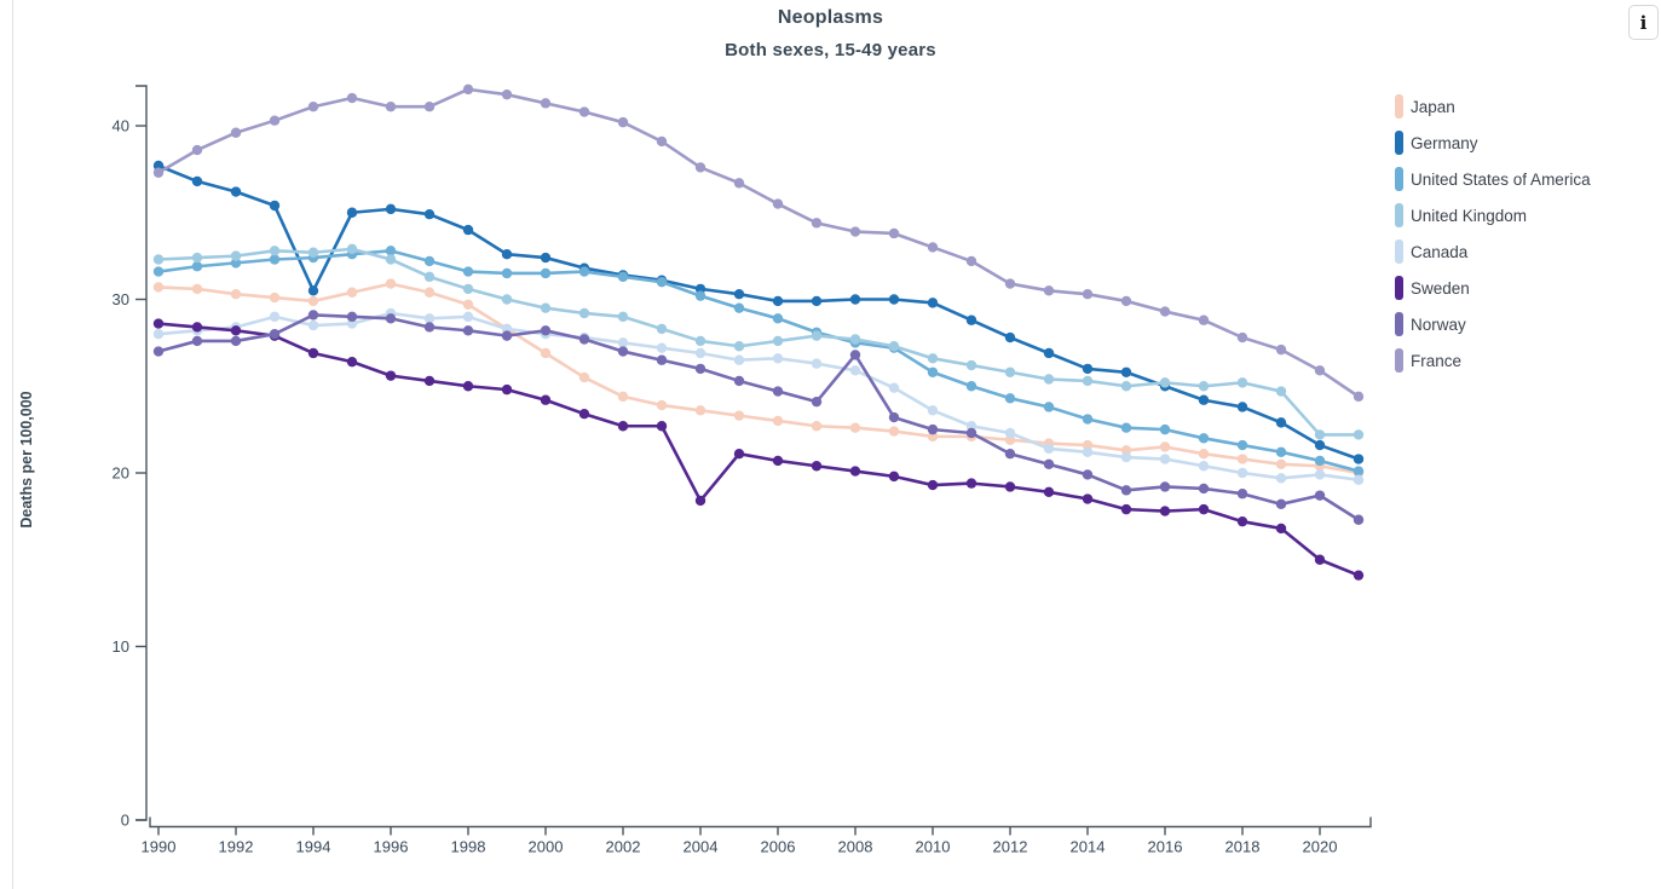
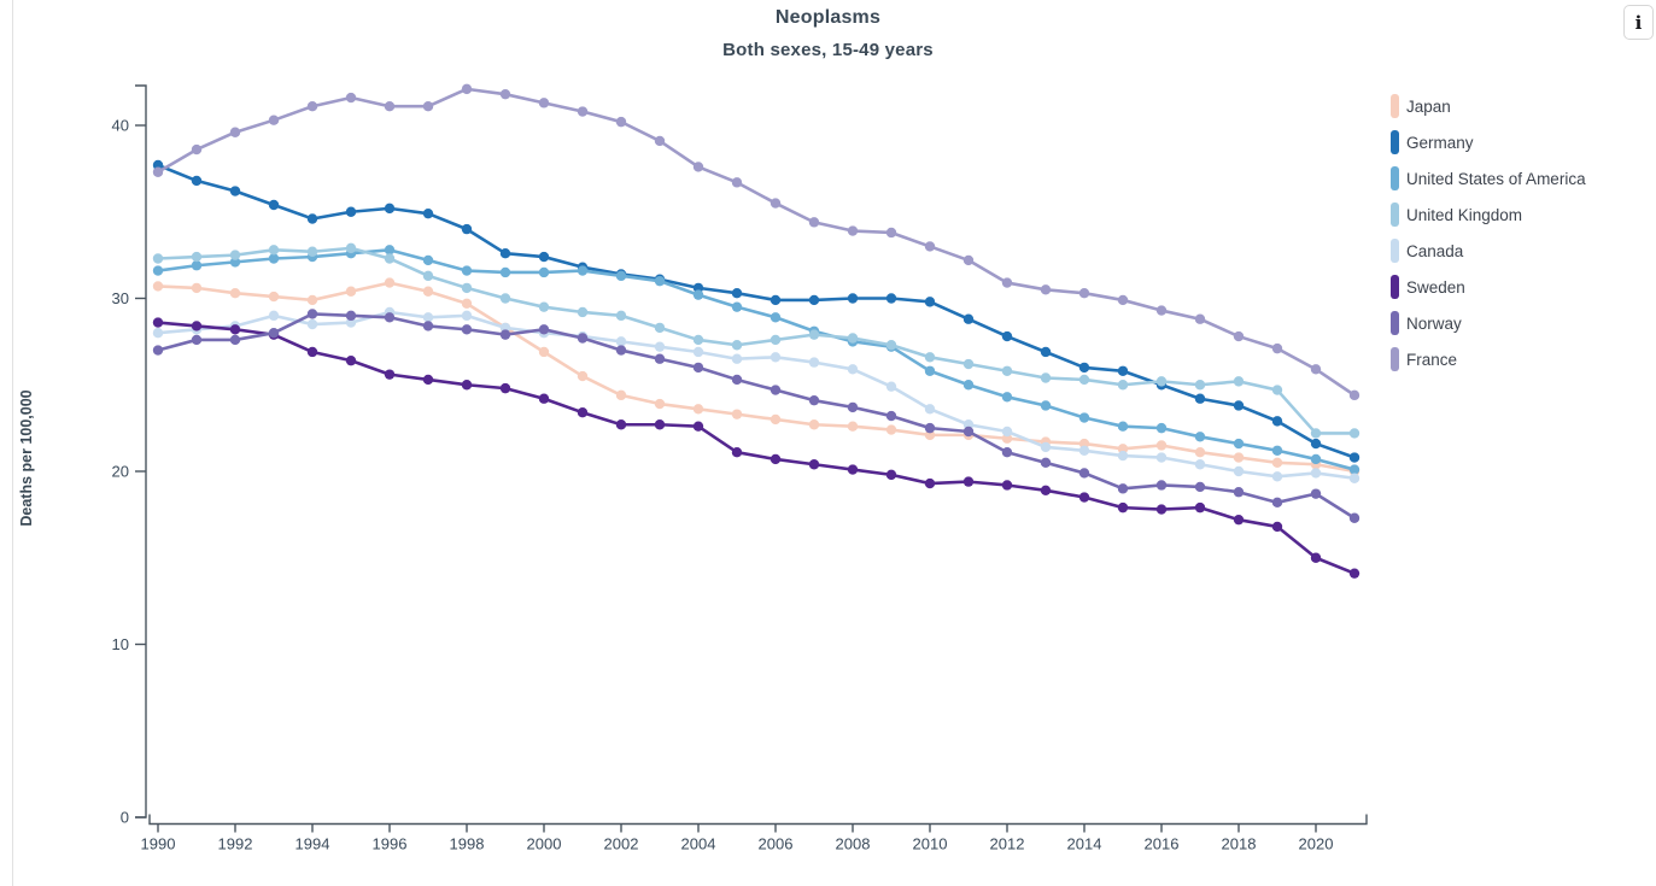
Germany/1994: 30.5 -> 34.6
Sweden/2004: 18.4 -> 22.6
Norway/2008: 26.8 -> 23.7
